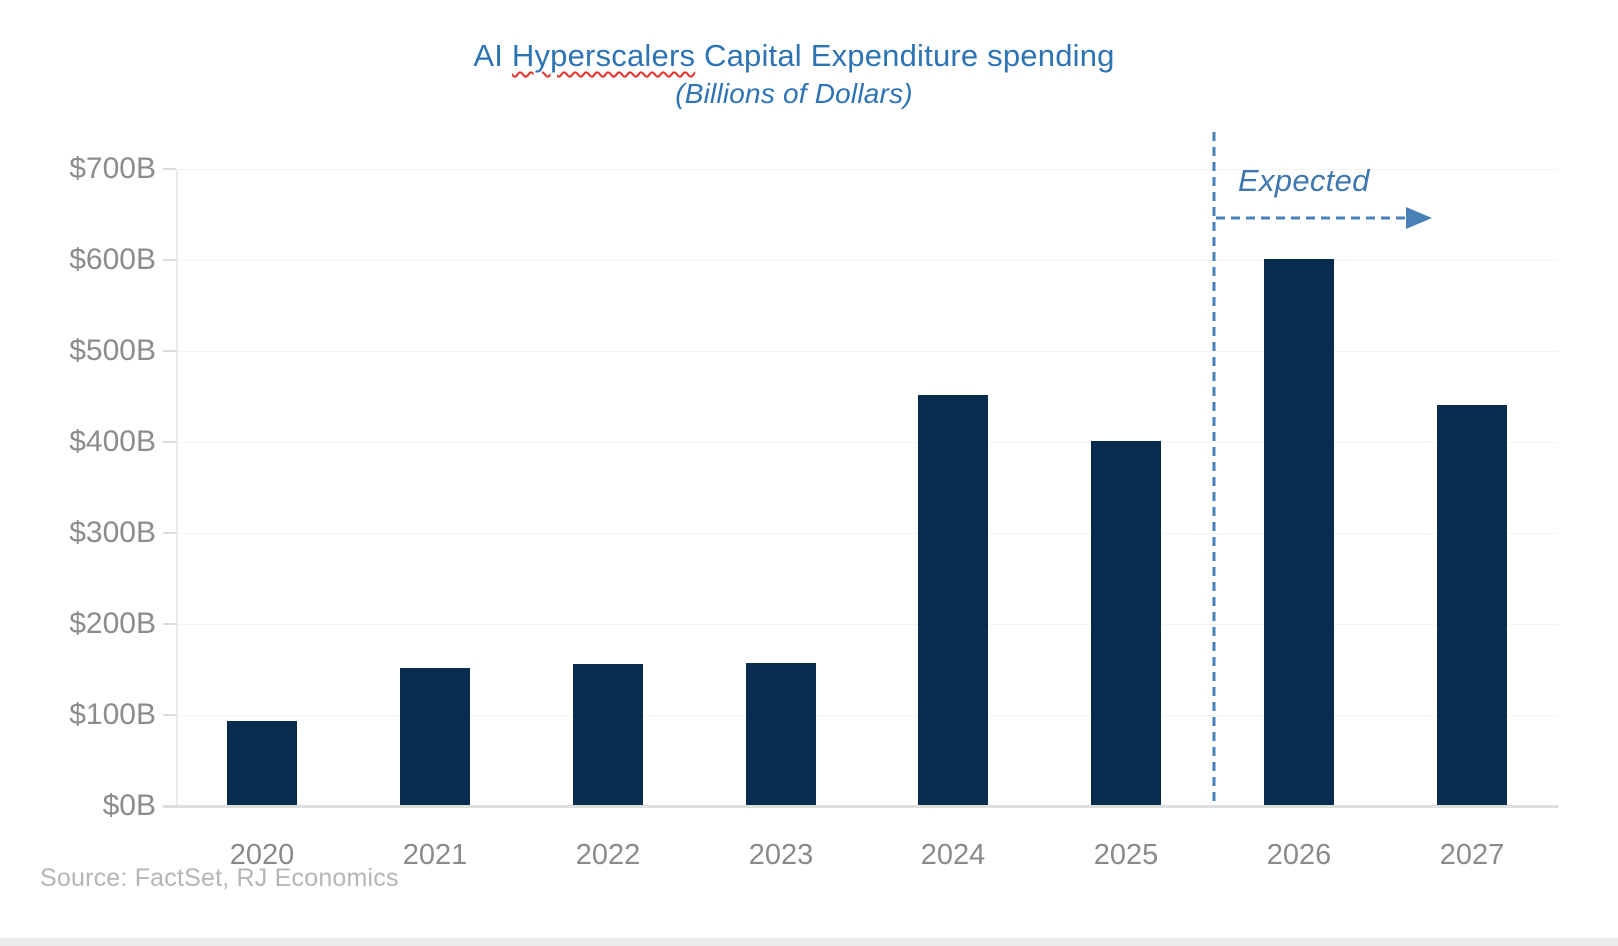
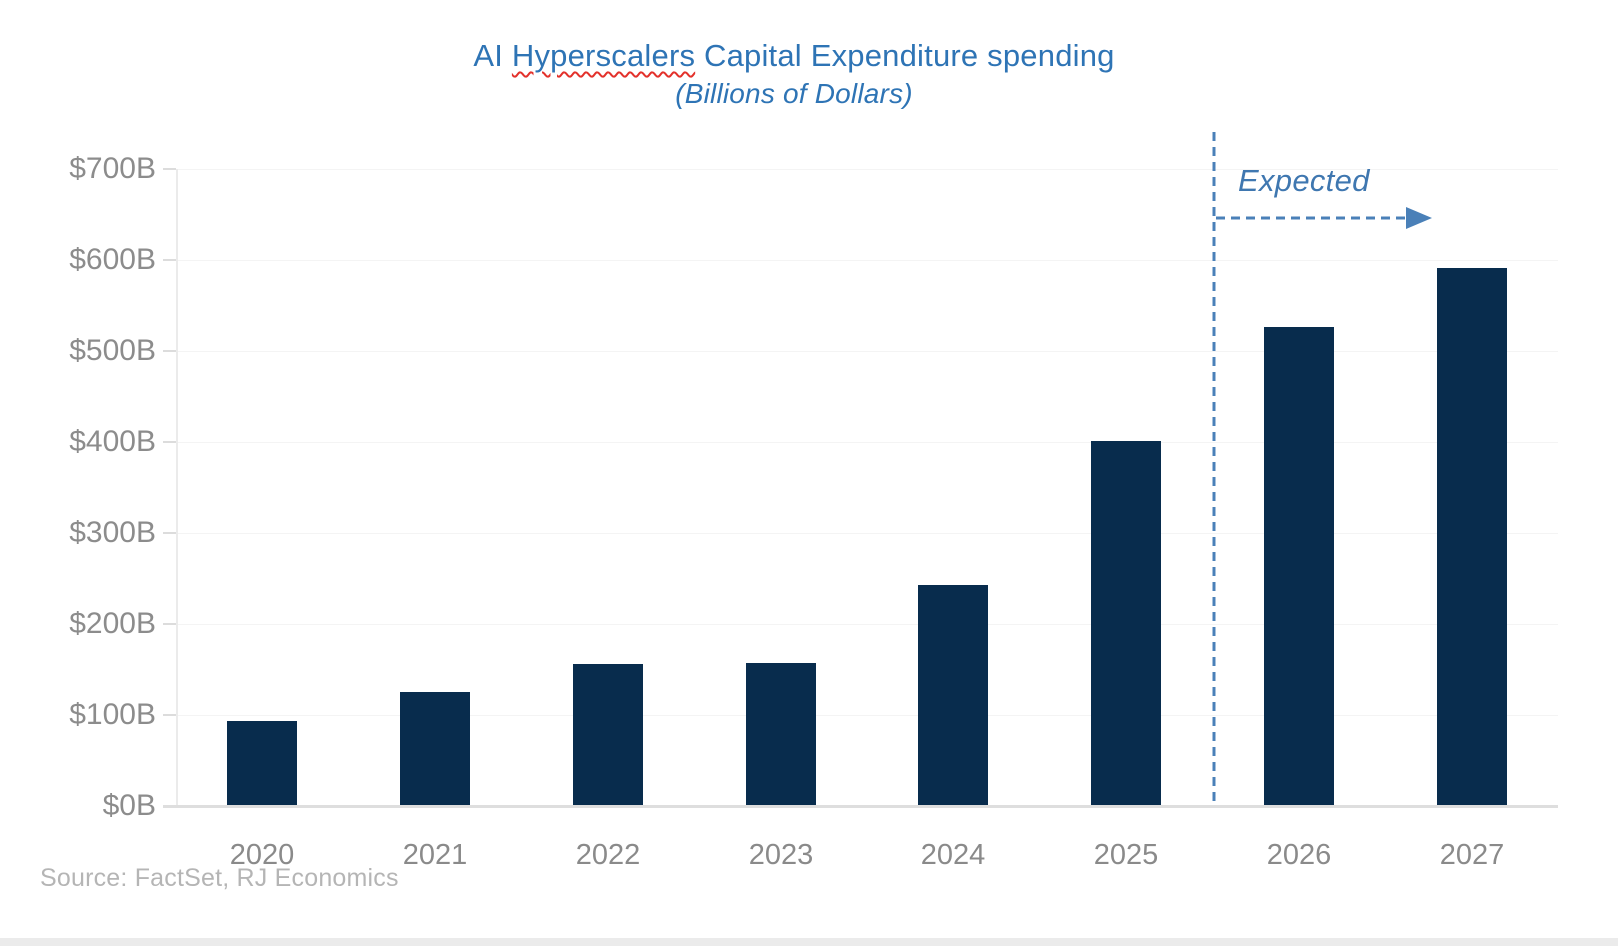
2021: $150B -> $120B
2024: $450B -> $240B
2026: $600B -> $520B
2027: $440B -> $590B
